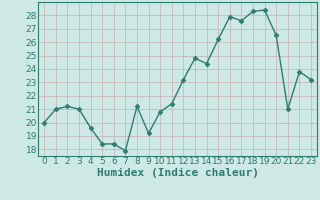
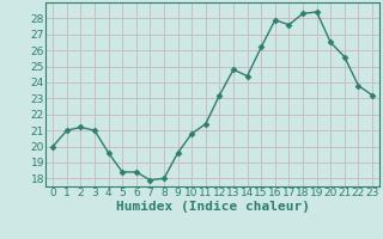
8: 21.2 -> 18.0
9: 19.2 -> 19.6
21: 21.0 -> 25.6
